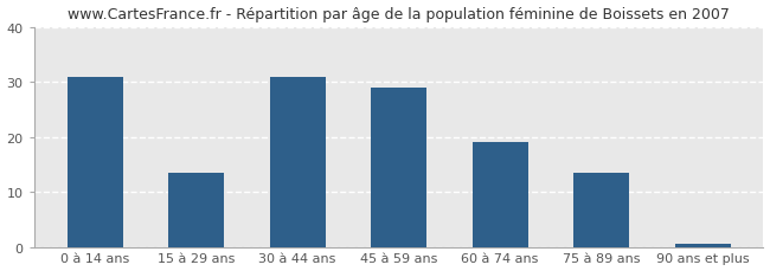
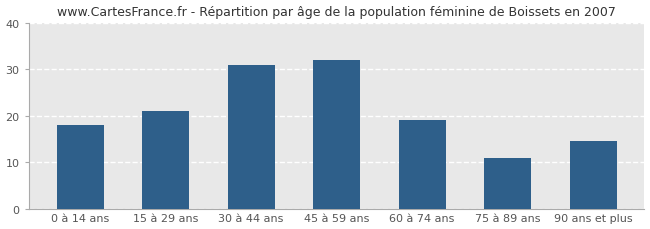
0 à 14 ans: 31.0 -> 18.0
15 à 29 ans: 13.5 -> 21.0
45 à 59 ans: 29.0 -> 32.0
75 à 89 ans: 13.5 -> 11.0
90 ans et plus: 0.5 -> 14.5
